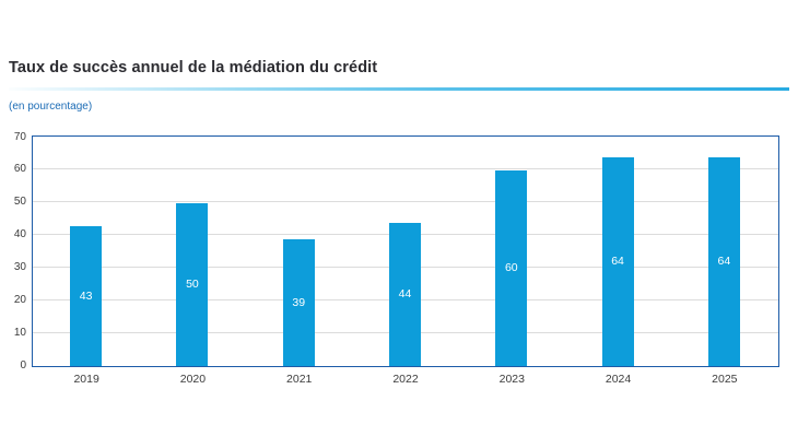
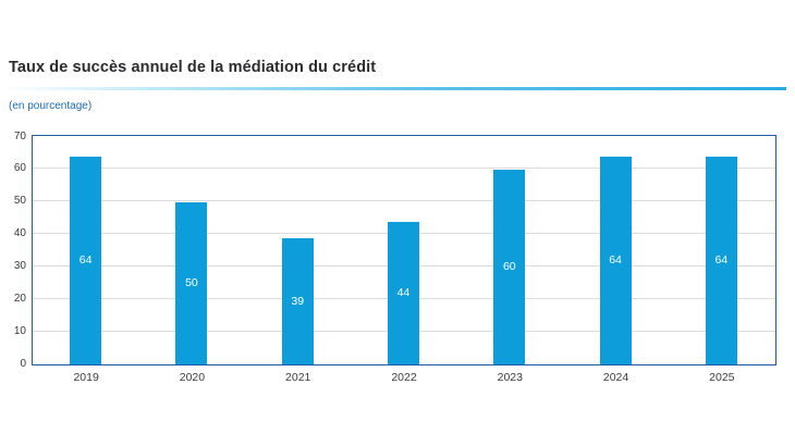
2019: 43 -> 64
